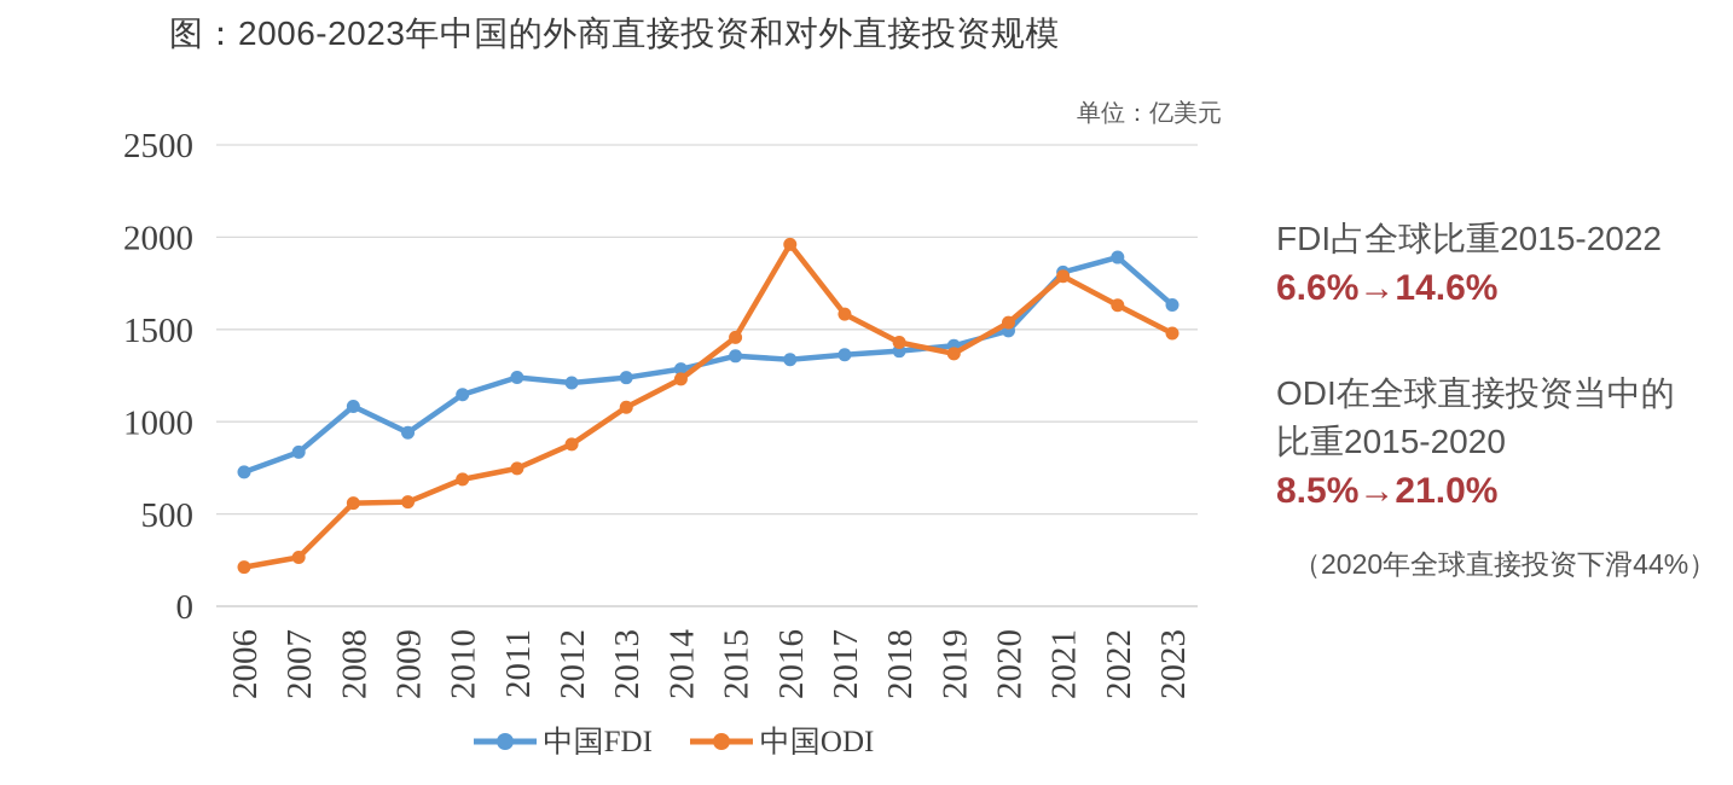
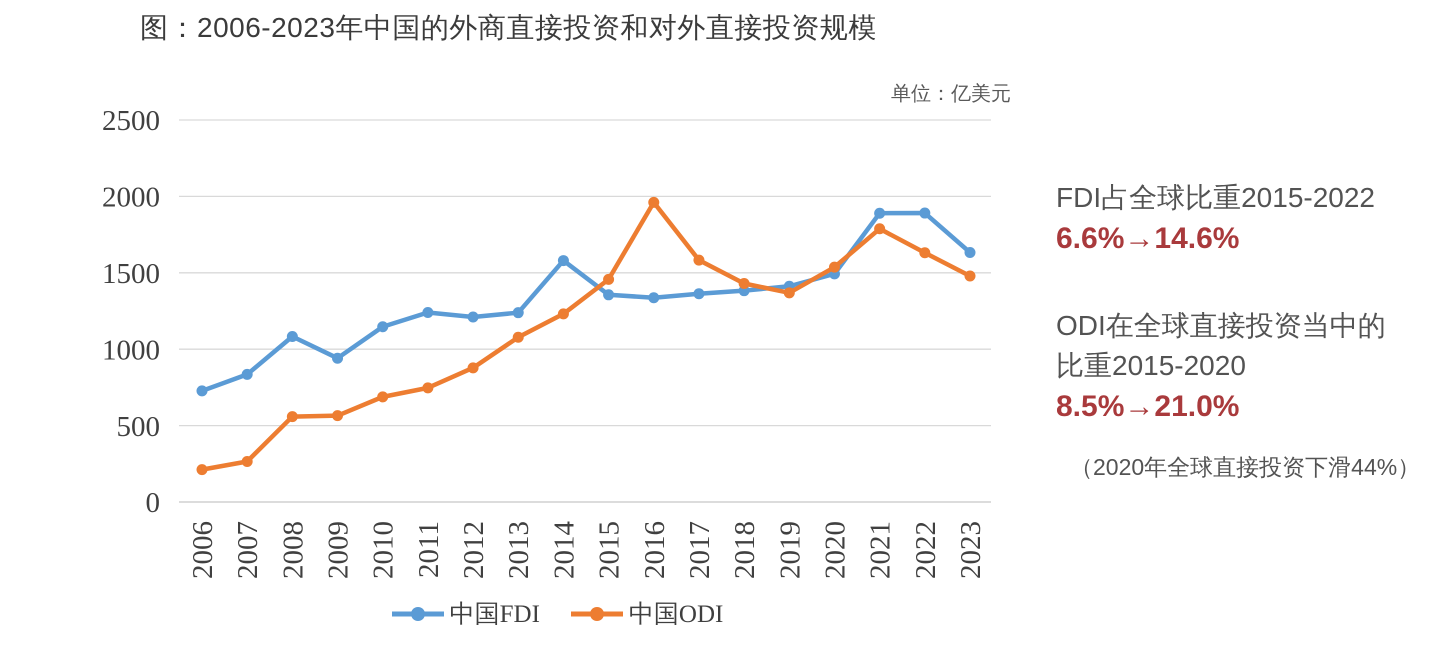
中国FDI/2014: 1280 -> 1580
中国FDI/2021: 1810 -> 1890
